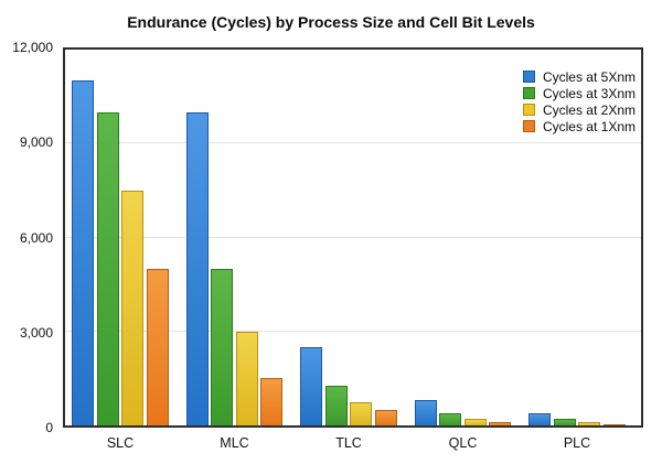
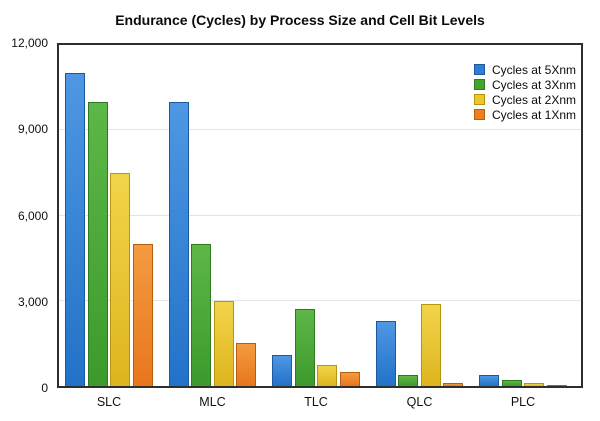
Cycles at 5Xnm/TLC: 2500 -> 1100
Cycles at 3Xnm/TLC: 1200 -> 2700
Cycles at 5Xnm/QLC: 800 -> 2300
Cycles at 2Xnm/QLC: 200 -> 2900
